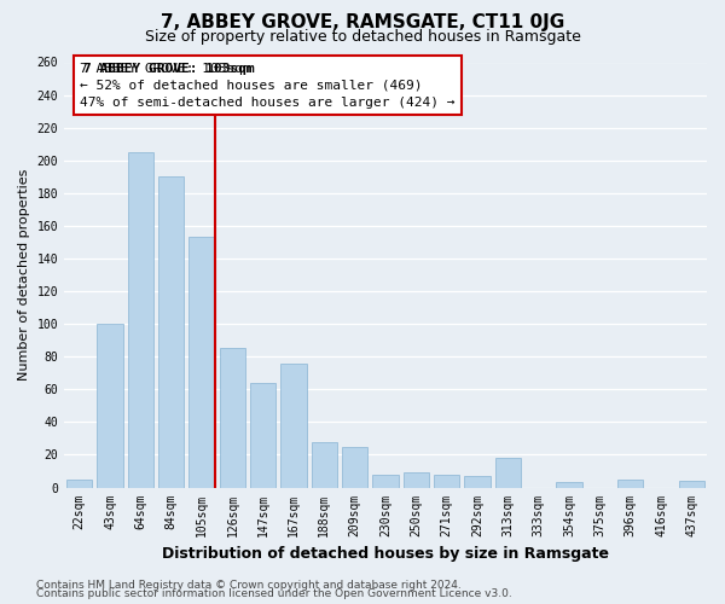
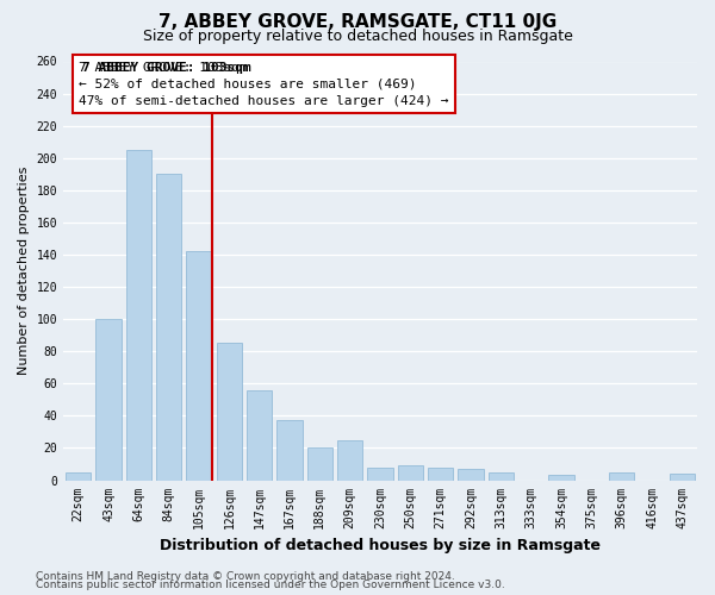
105sqm: 153 -> 142
147sqm: 64 -> 56
167sqm: 76 -> 37
188sqm: 28 -> 20
313sqm: 18 -> 5
